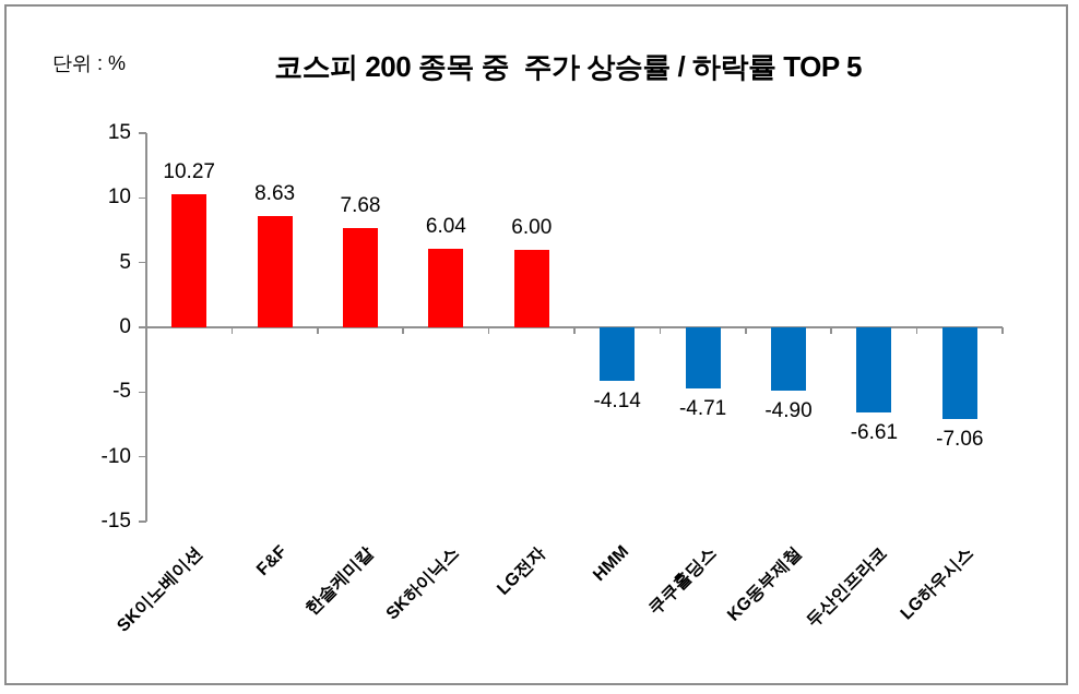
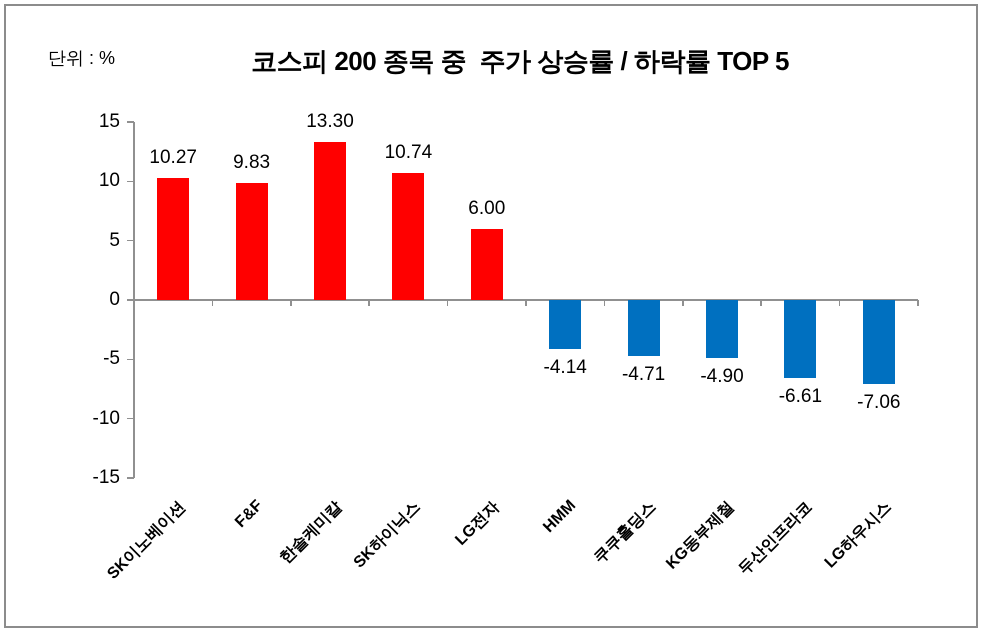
F&F: 8.63 -> 9.83
한솔케미칼: 7.68 -> 13.30
SK하이닉스: 6.04 -> 10.74
